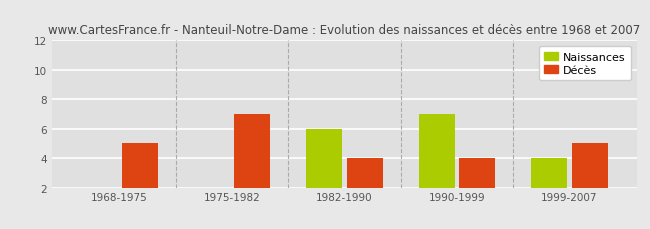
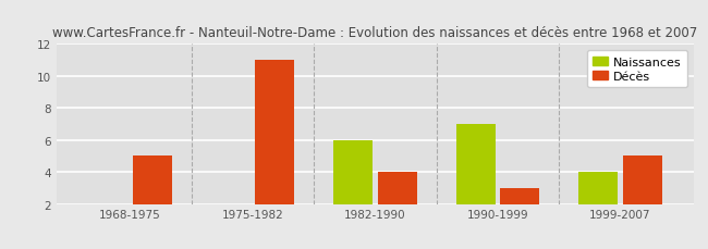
Décès/1975-1982: 7 -> 11
Décès/1990-1999: 4 -> 3
